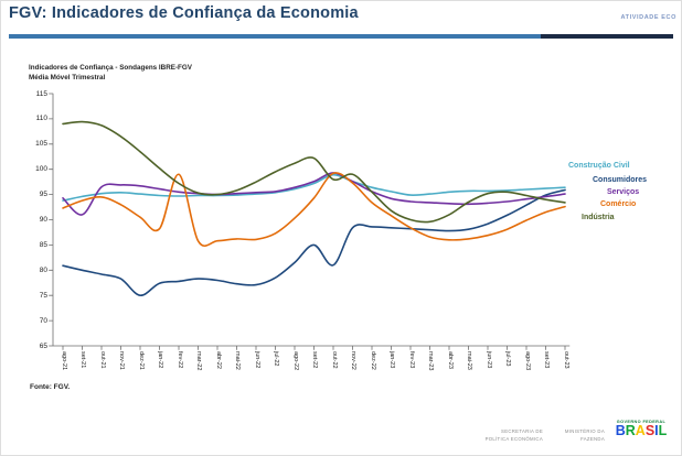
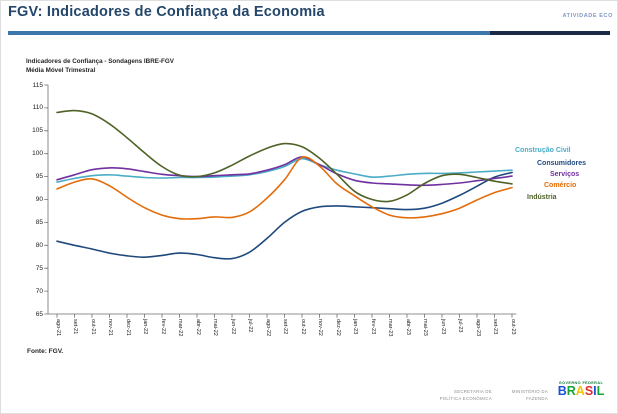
Serviços/set-21: 91 -> 95
Consumidores/dez-21: 75 -> 78
Comércio/fev-22: 99 -> 87
Consumidores/out-22: 81 -> 87
Indústria/out-22: 98 -> 102
